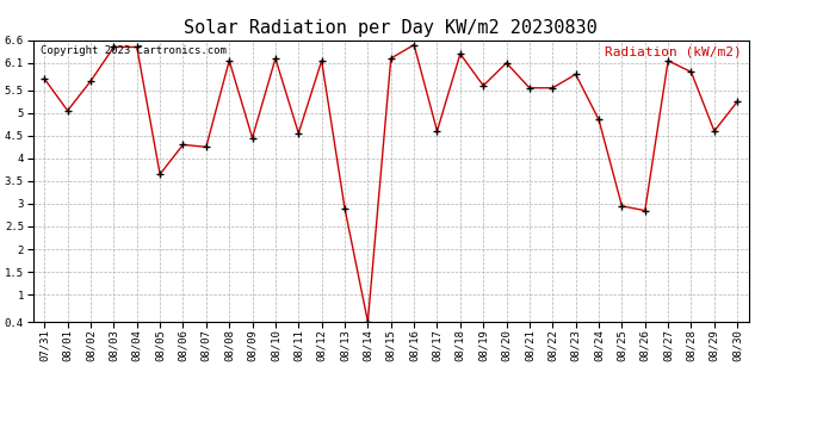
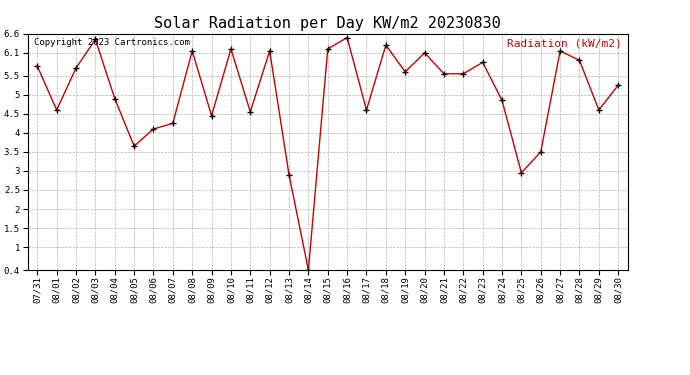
08/01: 5.05 -> 4.60
08/04: 6.45 -> 4.90
08/06: 4.30 -> 4.10
08/26: 2.85 -> 3.50
